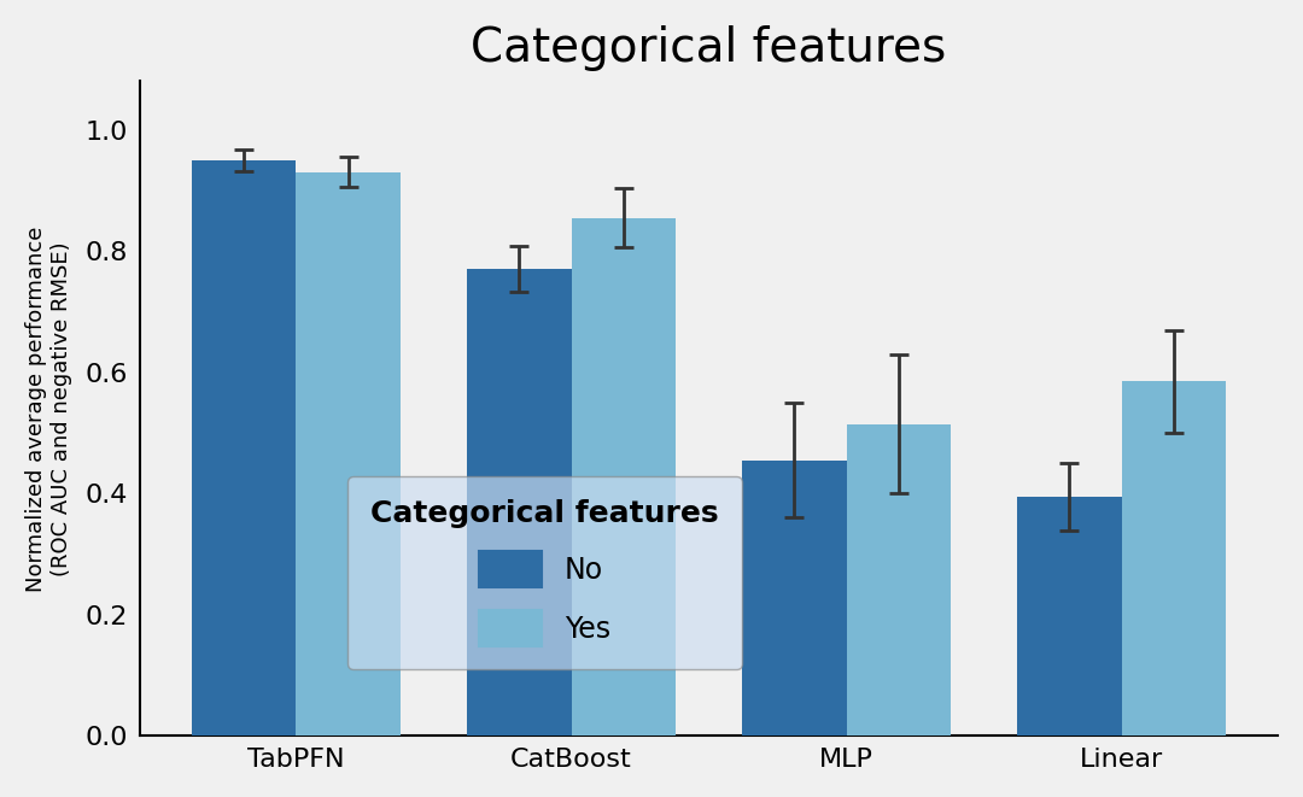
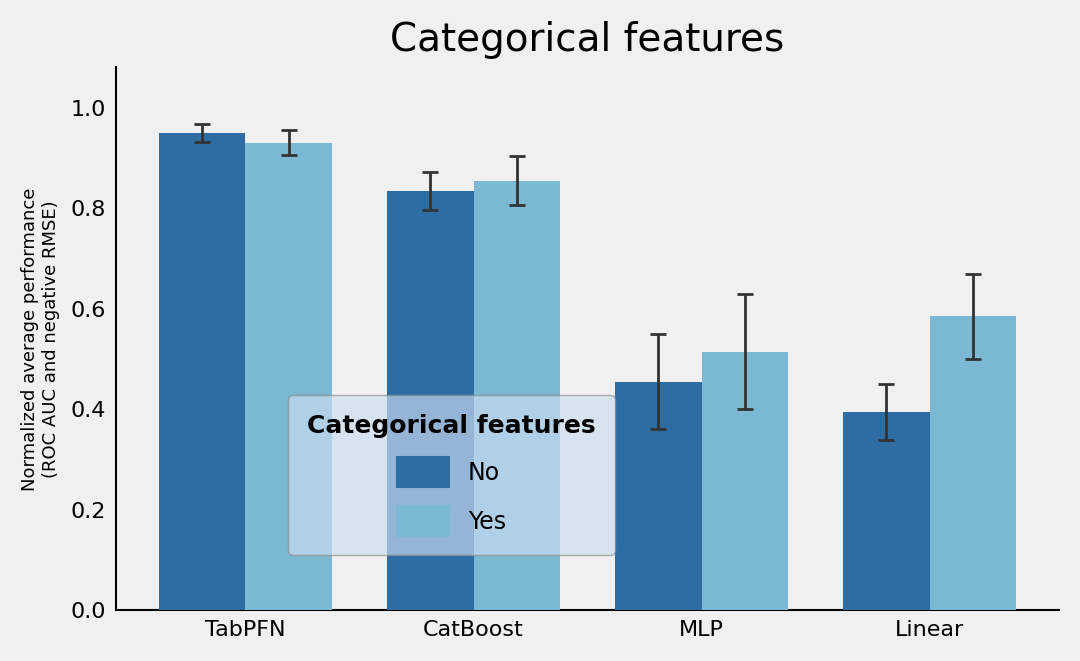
No/CatBoost: 0.770 -> 0.835
